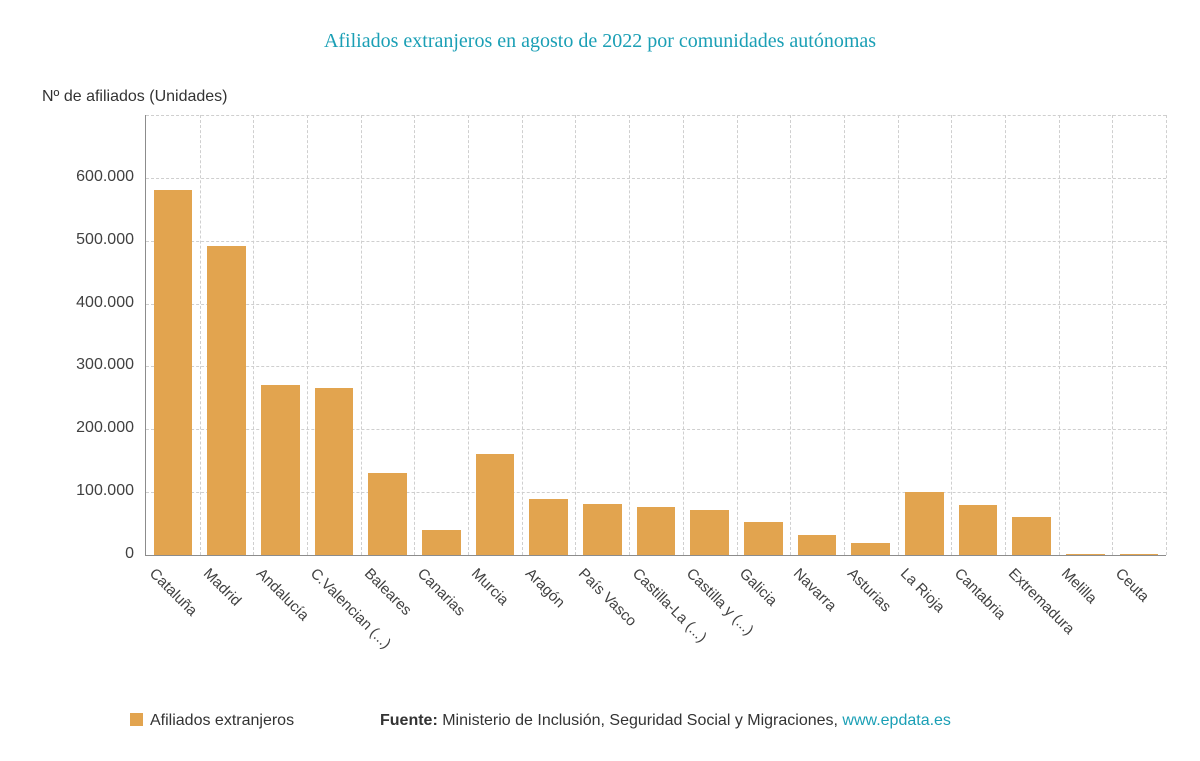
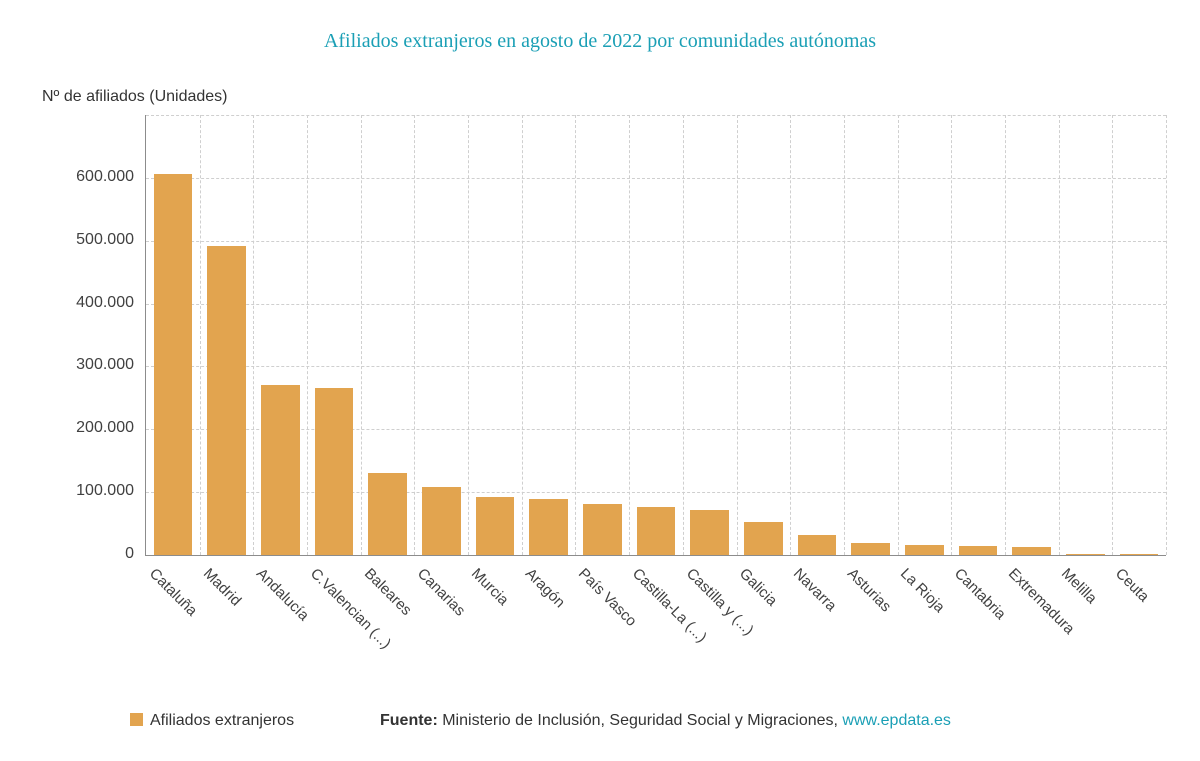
Cataluña: 580000 -> 610000
Canarias: 40000 -> 110000
Murcia: 160000 -> 90000
La Rioja: 100000 -> 20000
Cantabria: 80000 -> 10000
Extremadura: 60000 -> 10000
